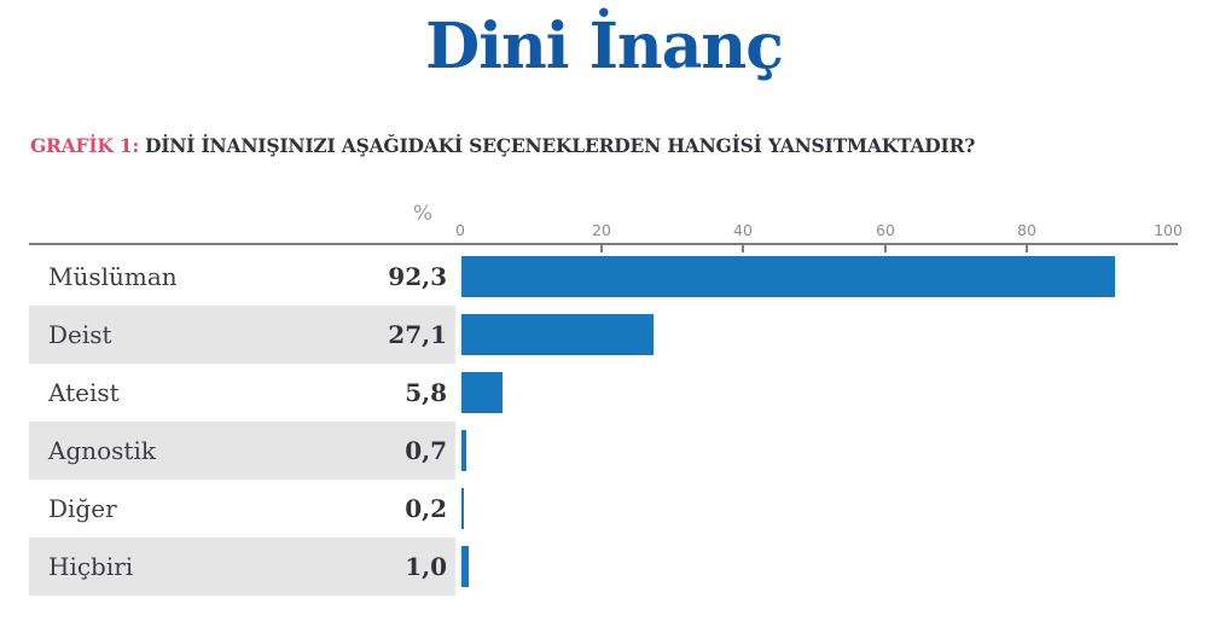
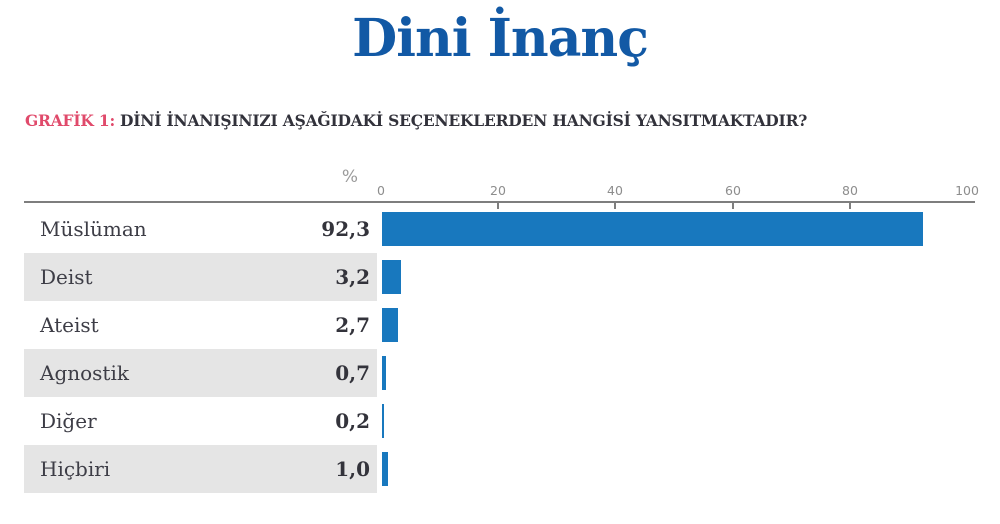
Deist: 27,1 -> 3,2
Ateist: 5,8 -> 2,7
